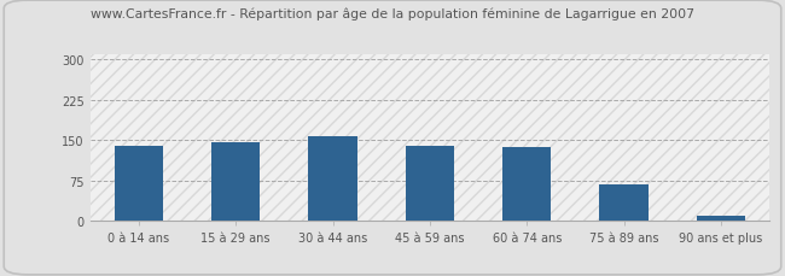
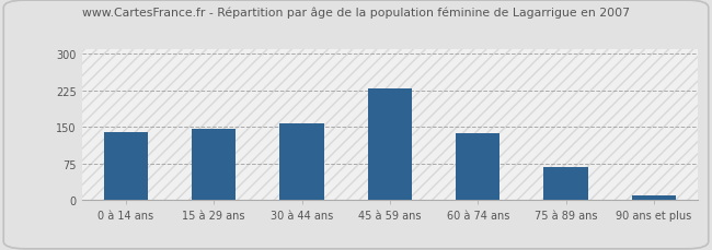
45 à 59 ans: 140 -> 230
